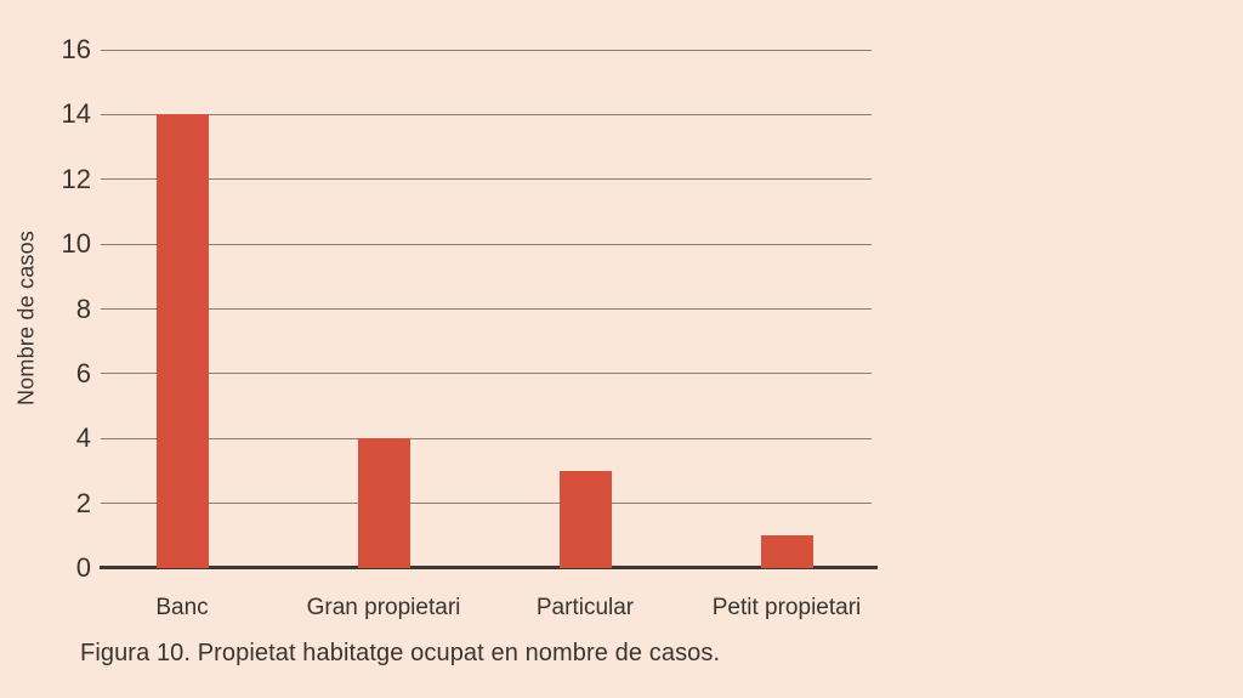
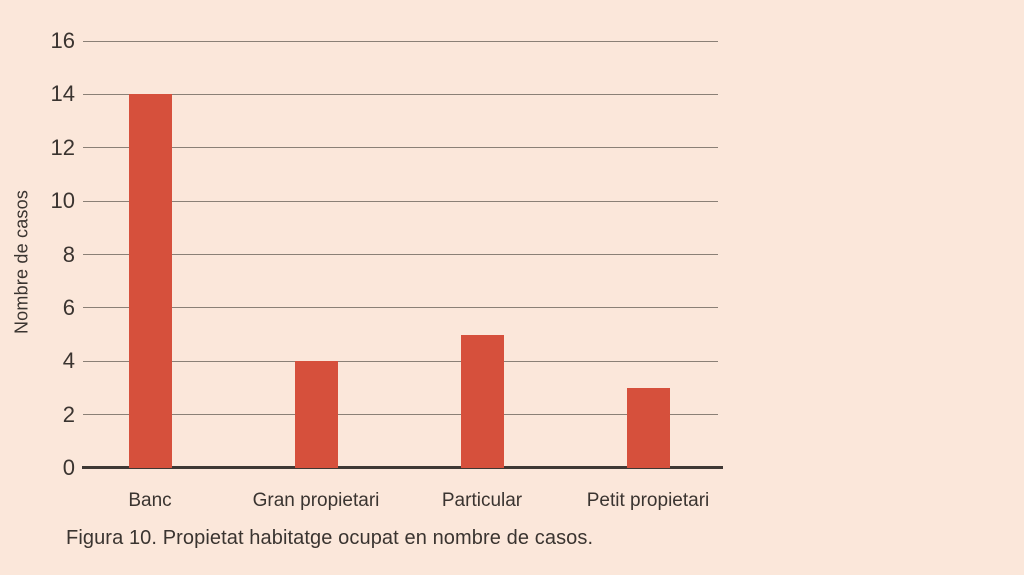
Particular: 3 -> 5
Petit propietari: 1 -> 3
